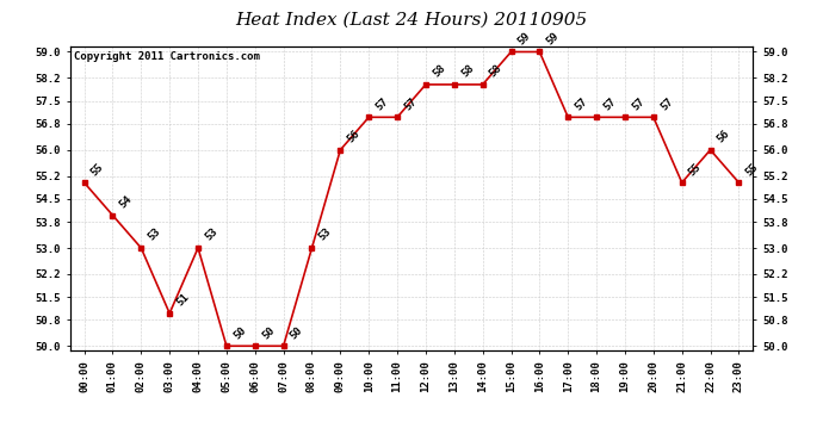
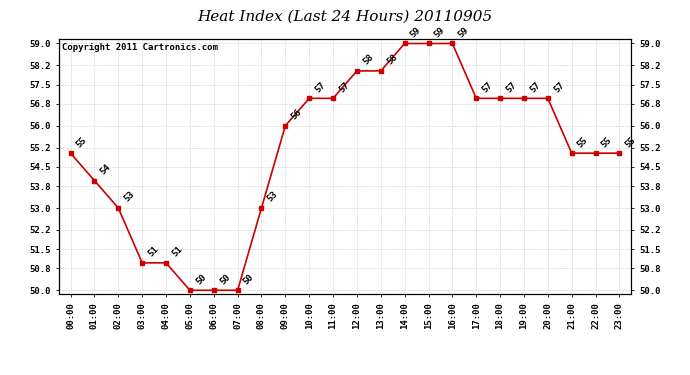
04:00: 53 -> 51
14:00: 58 -> 59
22:00: 56 -> 55
